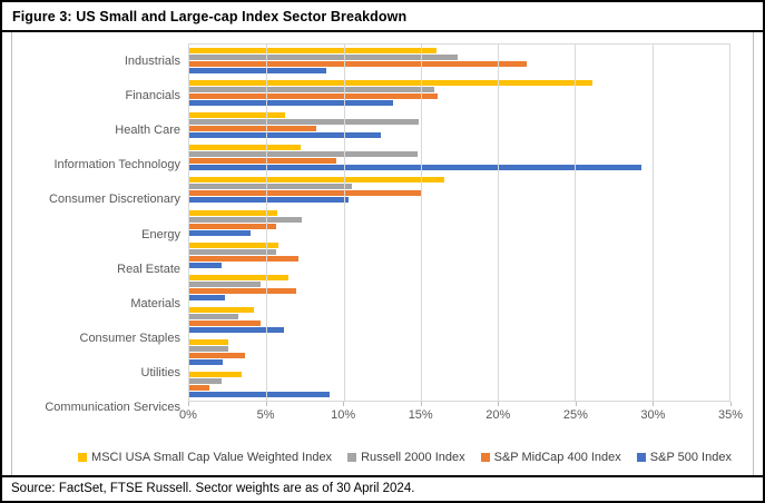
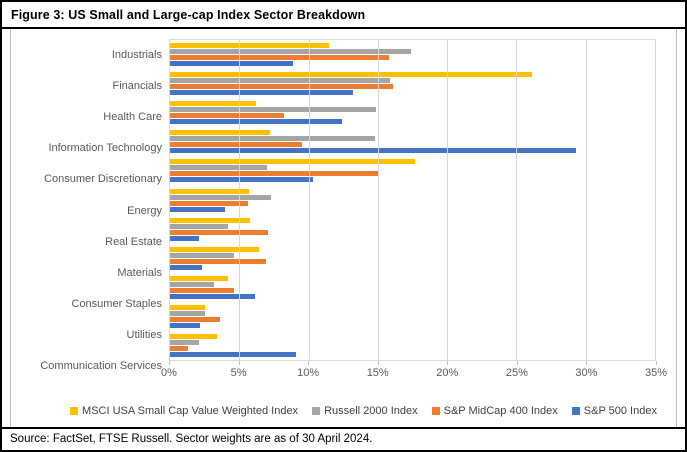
MSCI USA Small Cap Value Weighted Index/Industrials: 16.0% -> 11.5%
S&P MidCap 400 Index/Industrials: 21.9% -> 15.8%
MSCI USA Small Cap Value Weighted Index/Consumer Discretionary: 16.5% -> 17.7%
Russell 2000 Index/Consumer Discretionary: 10.5% -> 7.0%
Russell 2000 Index/Real Estate: 5.6% -> 4.2%
